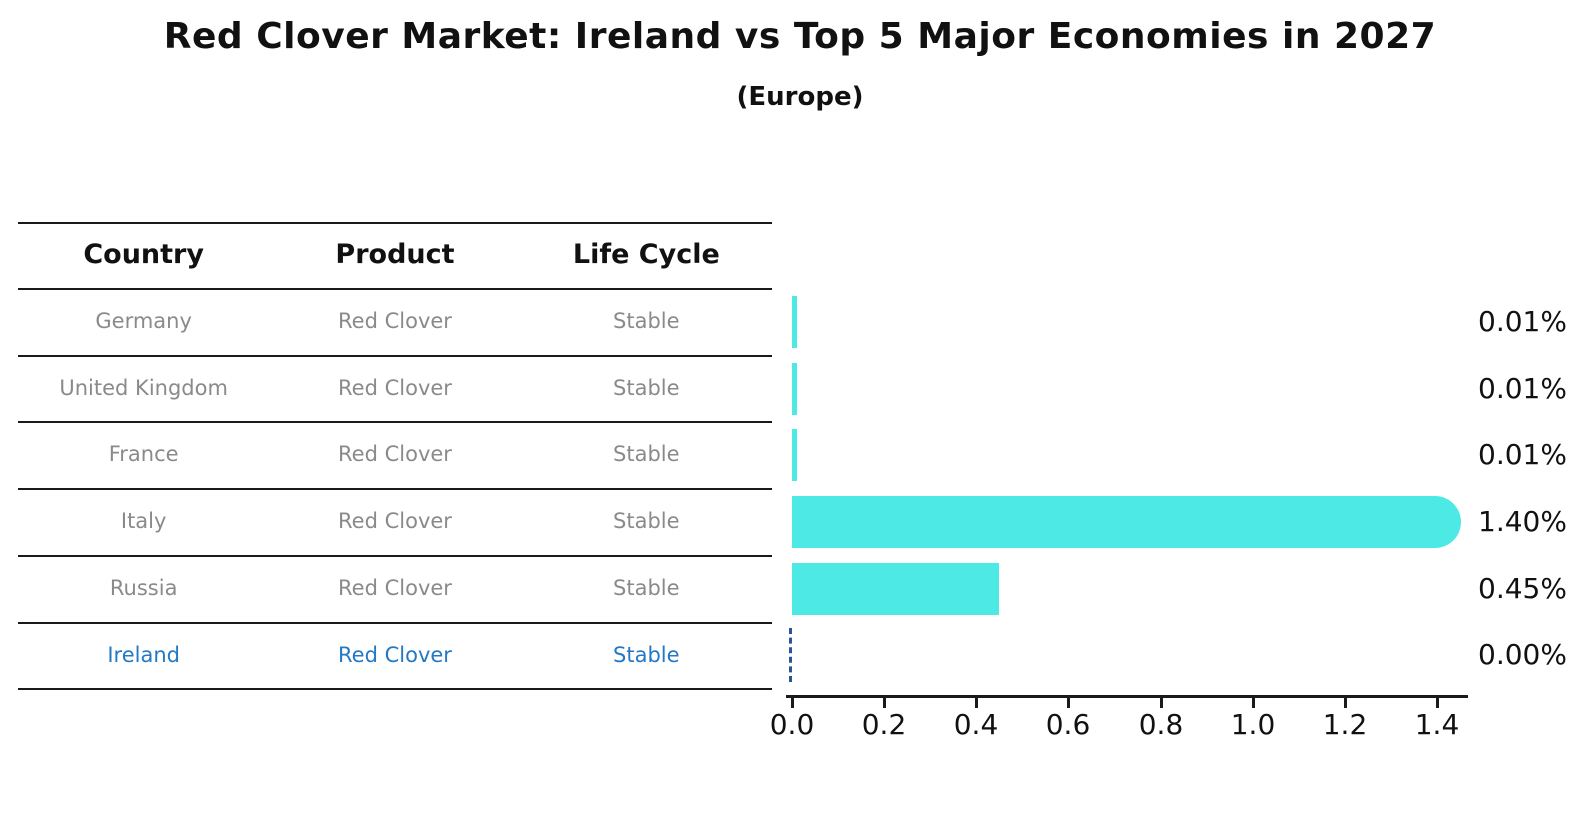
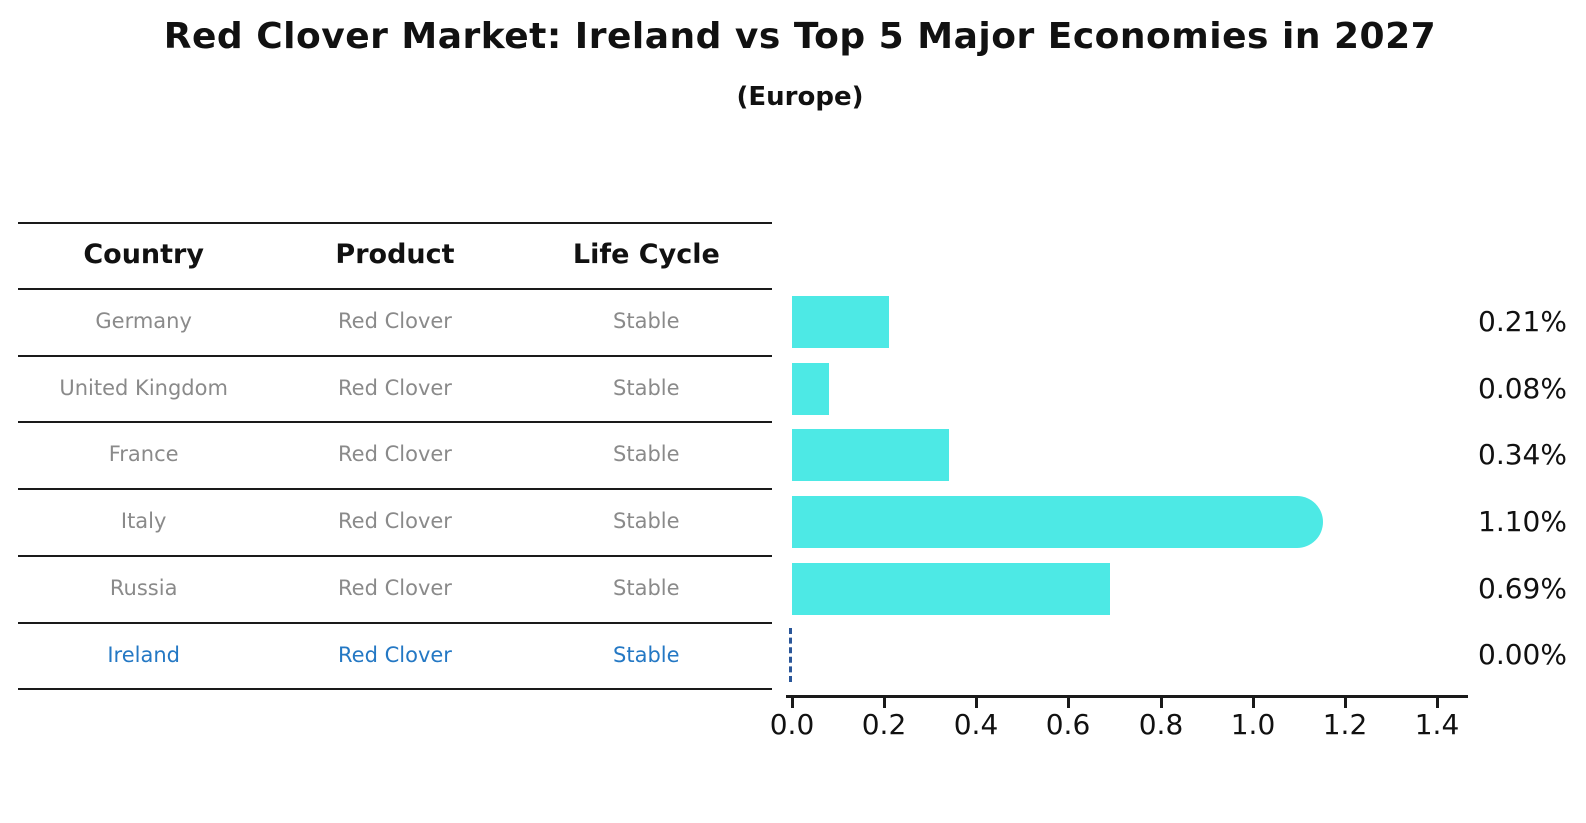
Germany: 0.01% -> 0.21%
United Kingdom: 0.01% -> 0.08%
France: 0.01% -> 0.34%
Italy: 1.40% -> 1.10%
Russia: 0.45% -> 0.69%
